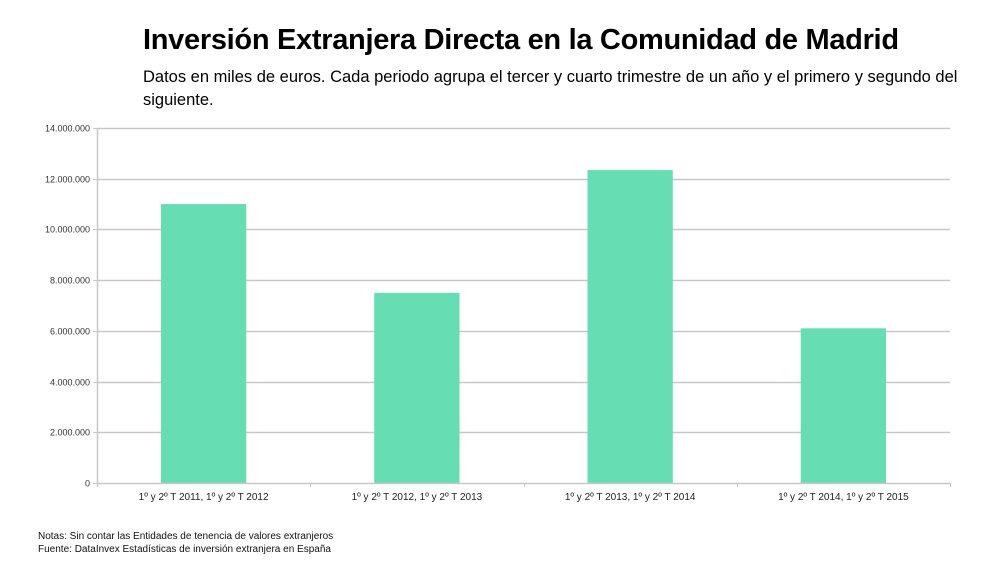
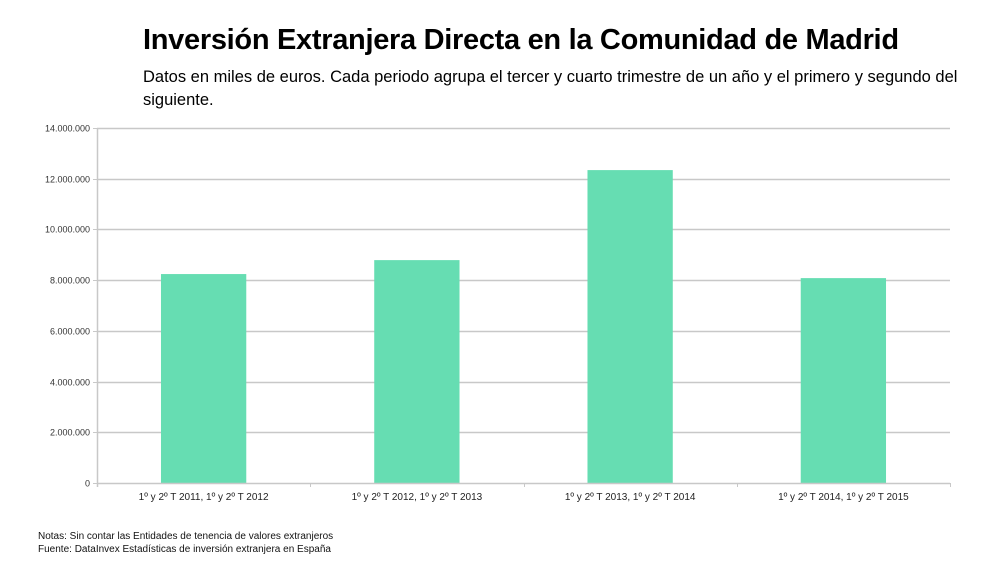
1º y 2º T 2011, 1º y 2º T 2012: 11000000 -> 8200000
1º y 2º T 2012, 1º y 2º T 2013: 7500000 -> 8800000
1º y 2º T 2014, 1º y 2º T 2015: 6100000 -> 8100000
